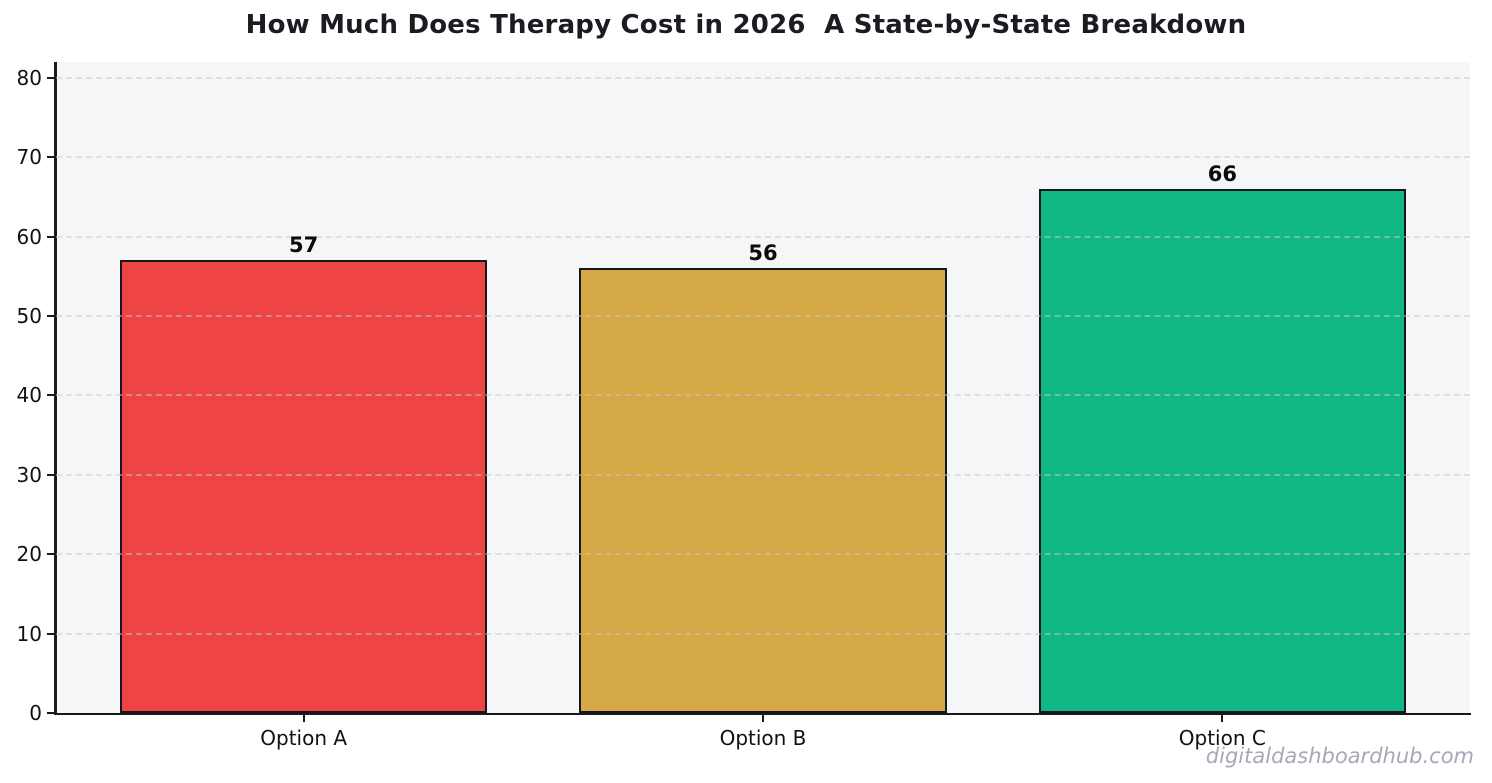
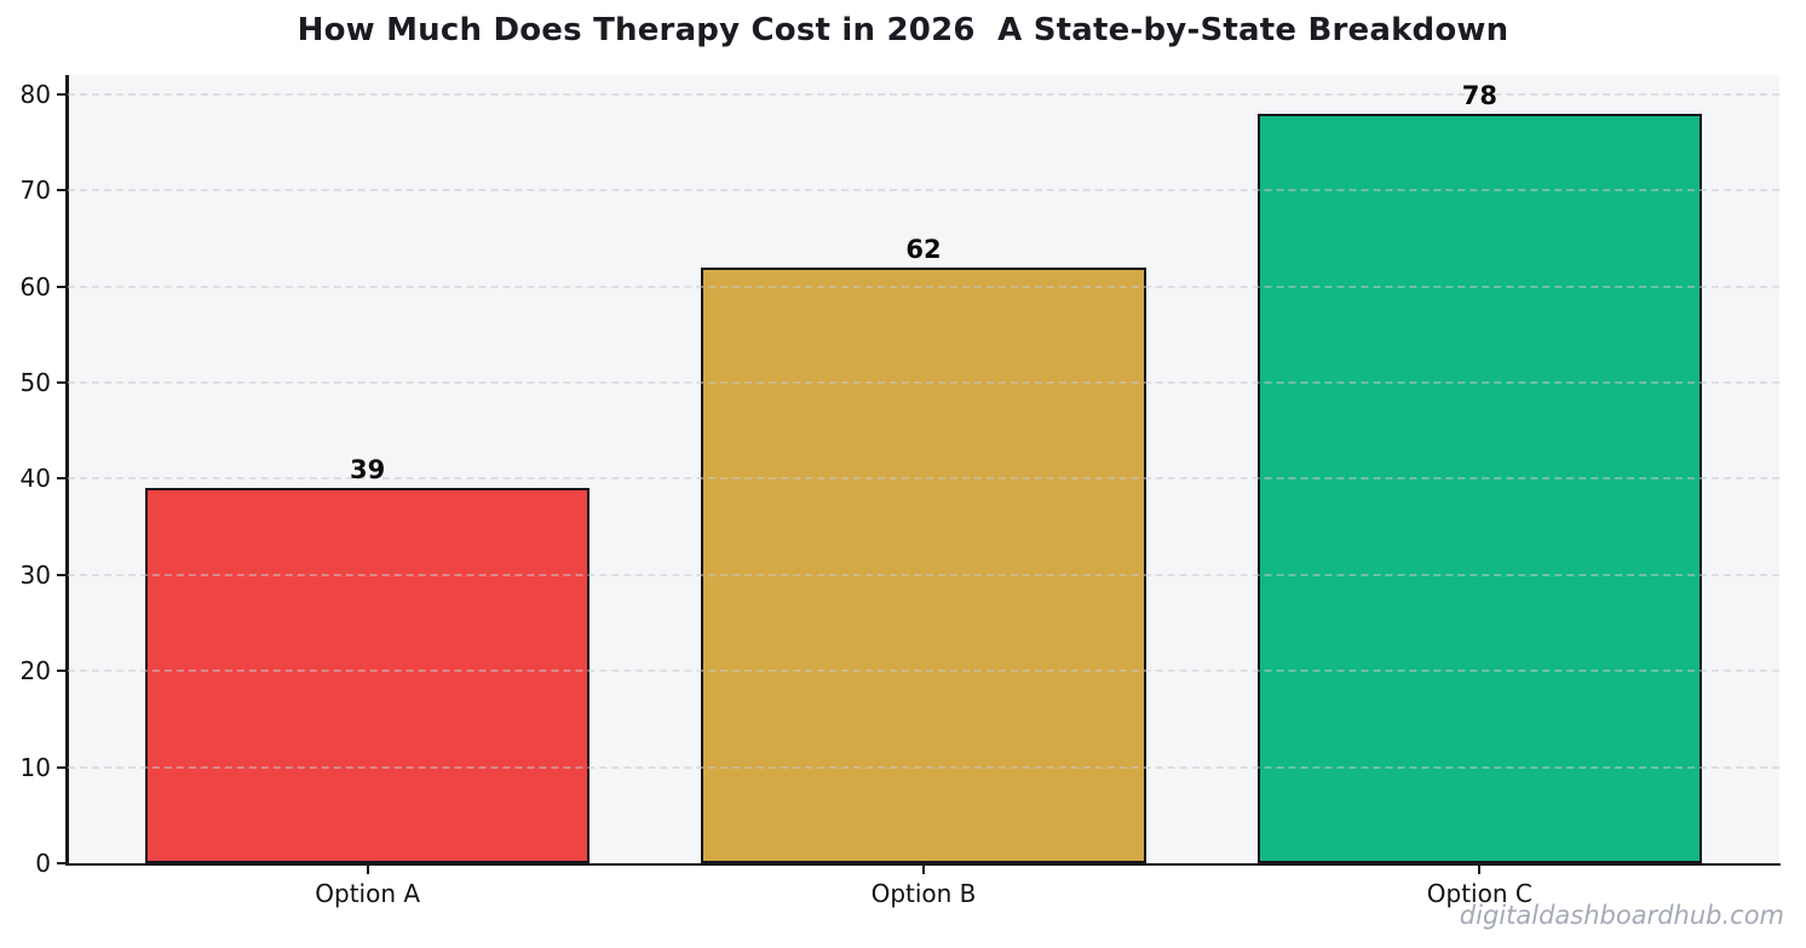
Option A: 57 -> 39
Option B: 56 -> 62
Option C: 66 -> 78
